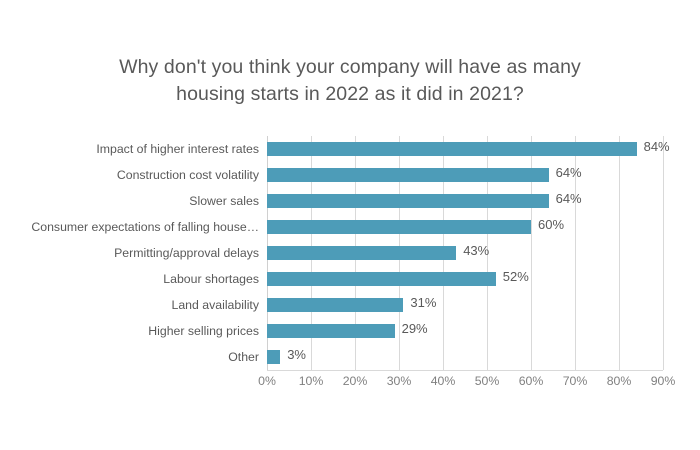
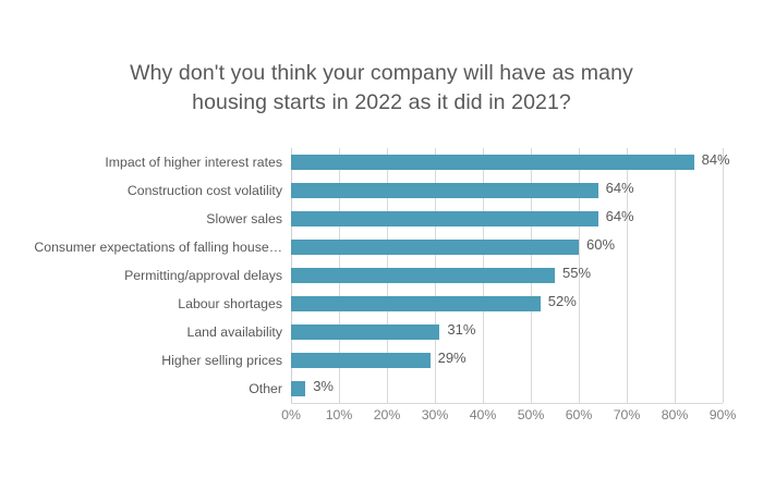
Permitting/approval delays: 43% -> 55%
